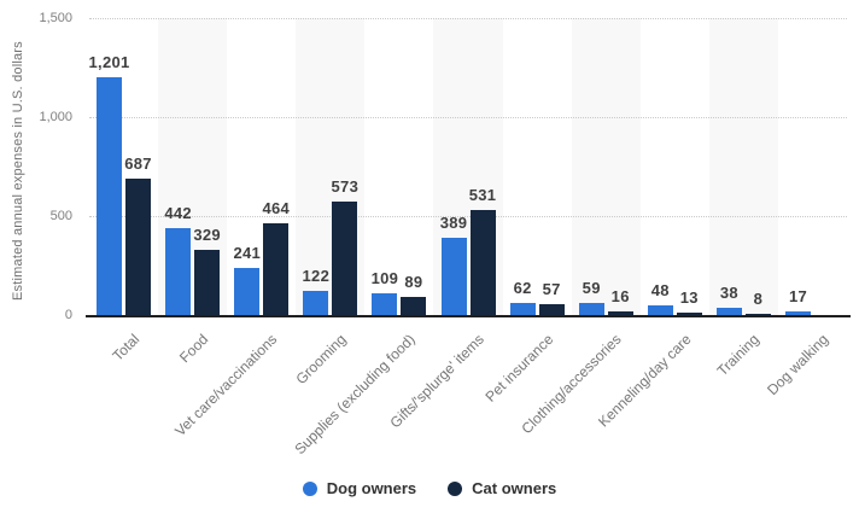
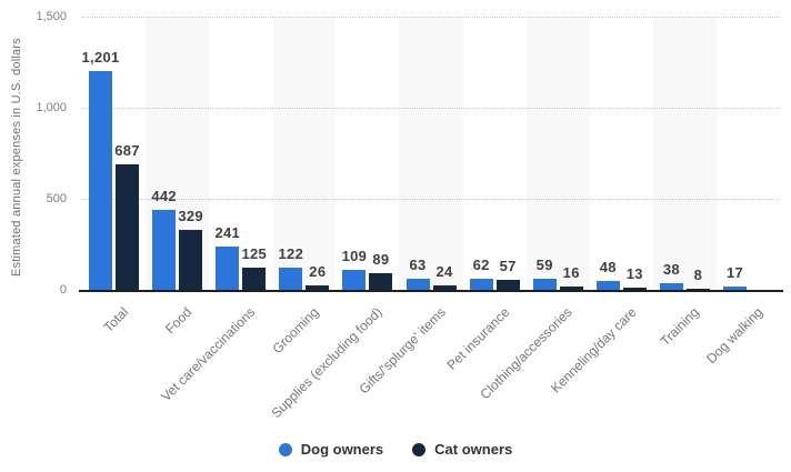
Cat owners/Vet care/vaccinations: 464 -> 125
Cat owners/Grooming: 573 -> 26
Dog owners/Gifts/'splurge' items: 389 -> 63
Cat owners/Gifts/'splurge' items: 531 -> 24
